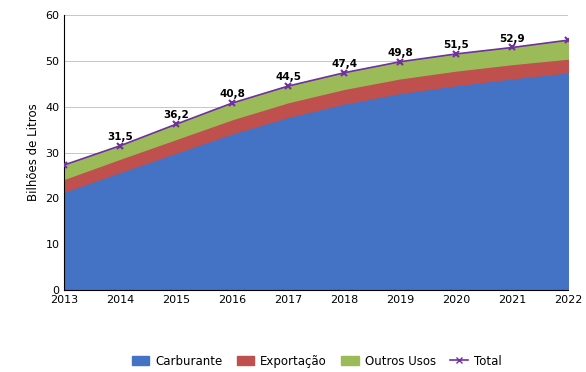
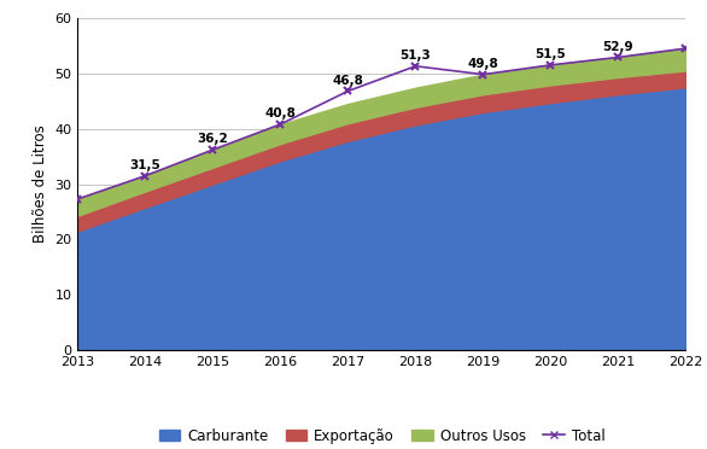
Total/2017: 44,5 -> 46,8
Total/2018: 47,4 -> 51,3
